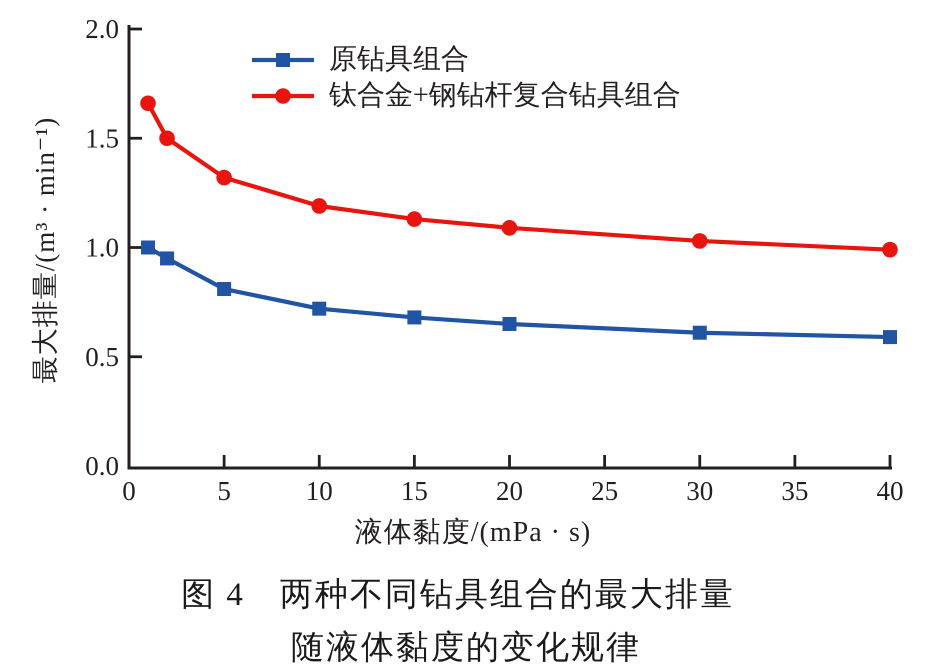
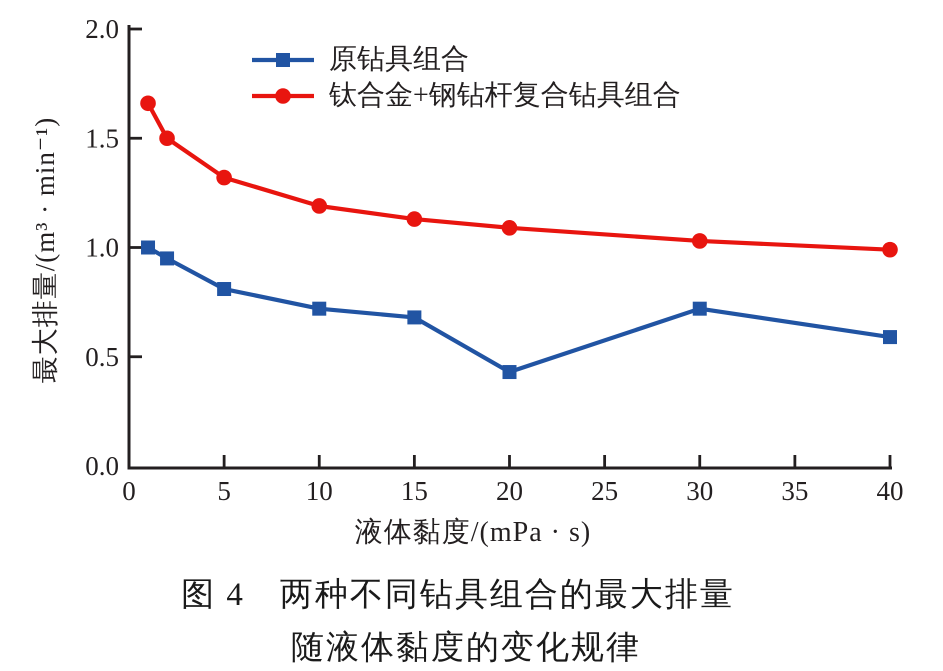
原钻具组合/20: 0.65 -> 0.43
原钻具组合/30: 0.61 -> 0.72
